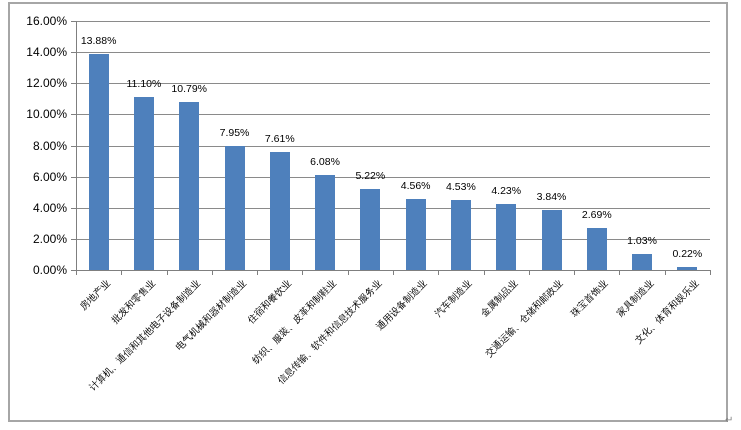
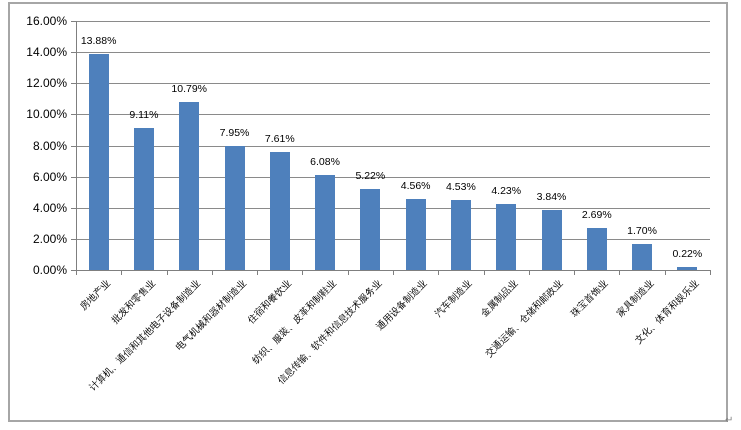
批发和零售业: 11.10% -> 9.11%
家具制造业: 1.03% -> 1.70%
